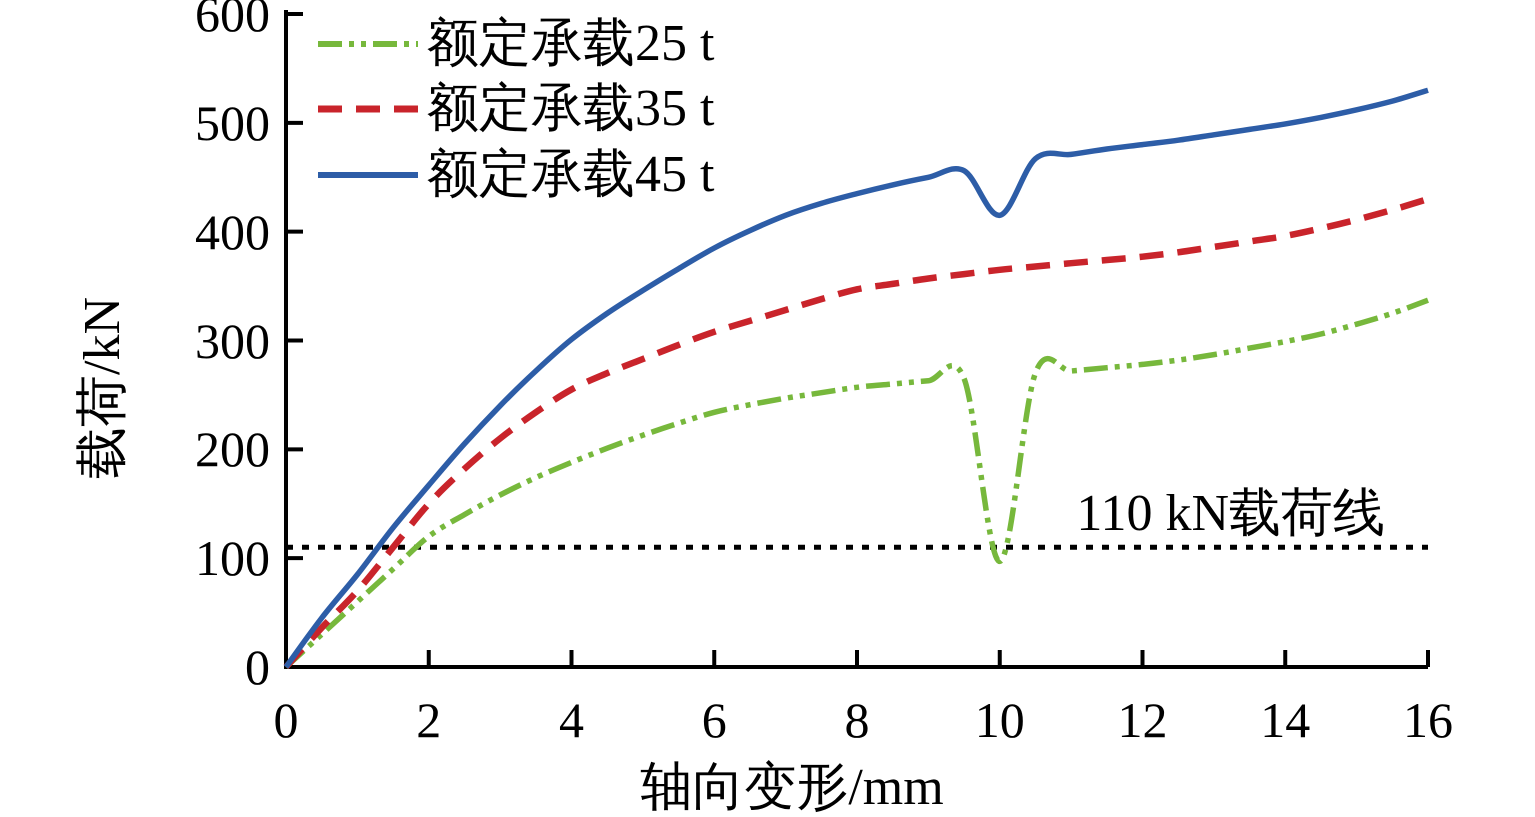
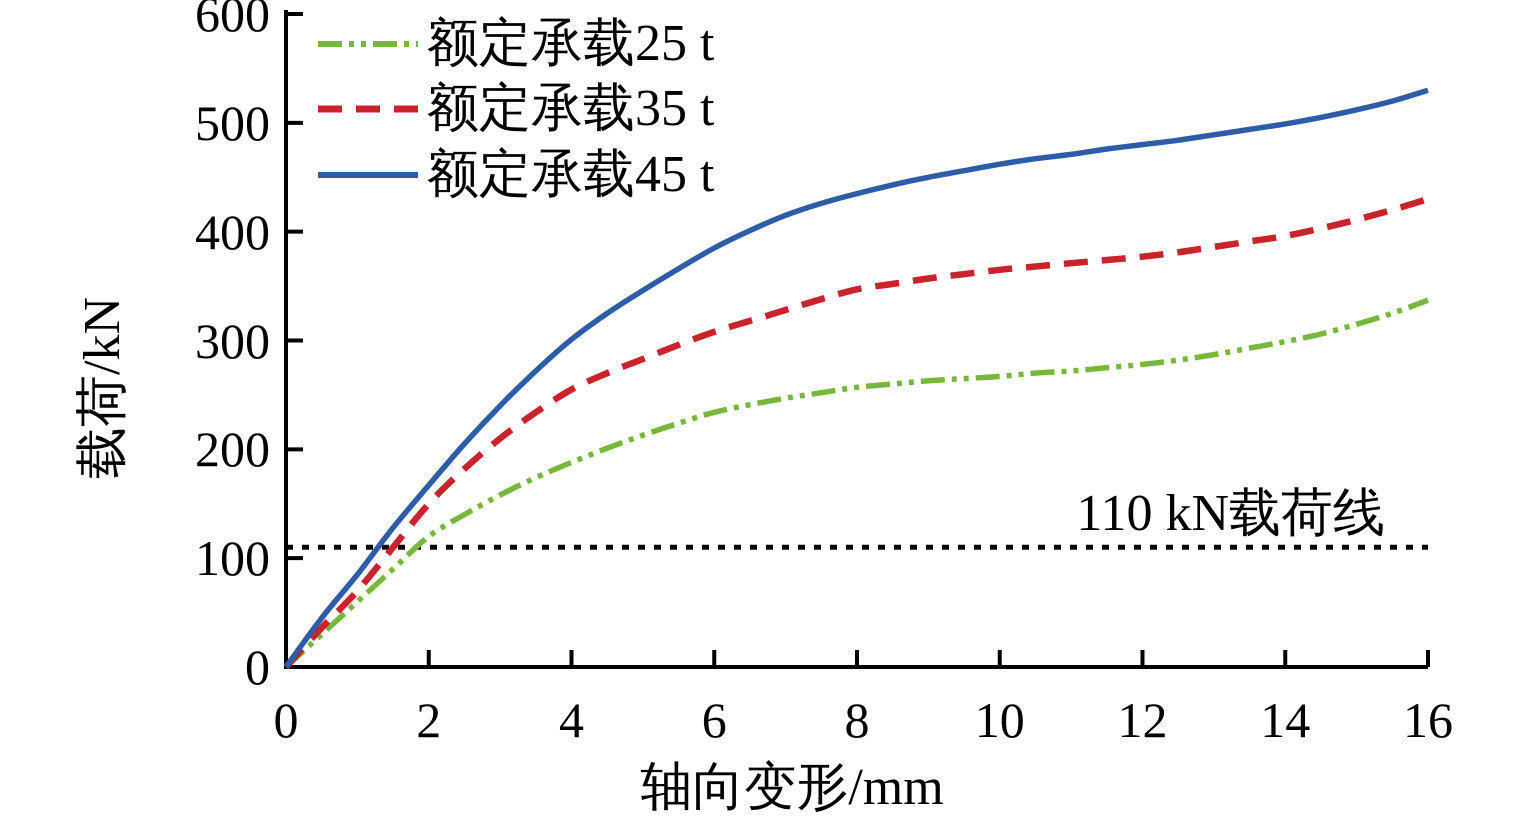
额定承载25 t/10: 97 -> 267
额定承载45 t/10: 415 -> 462
